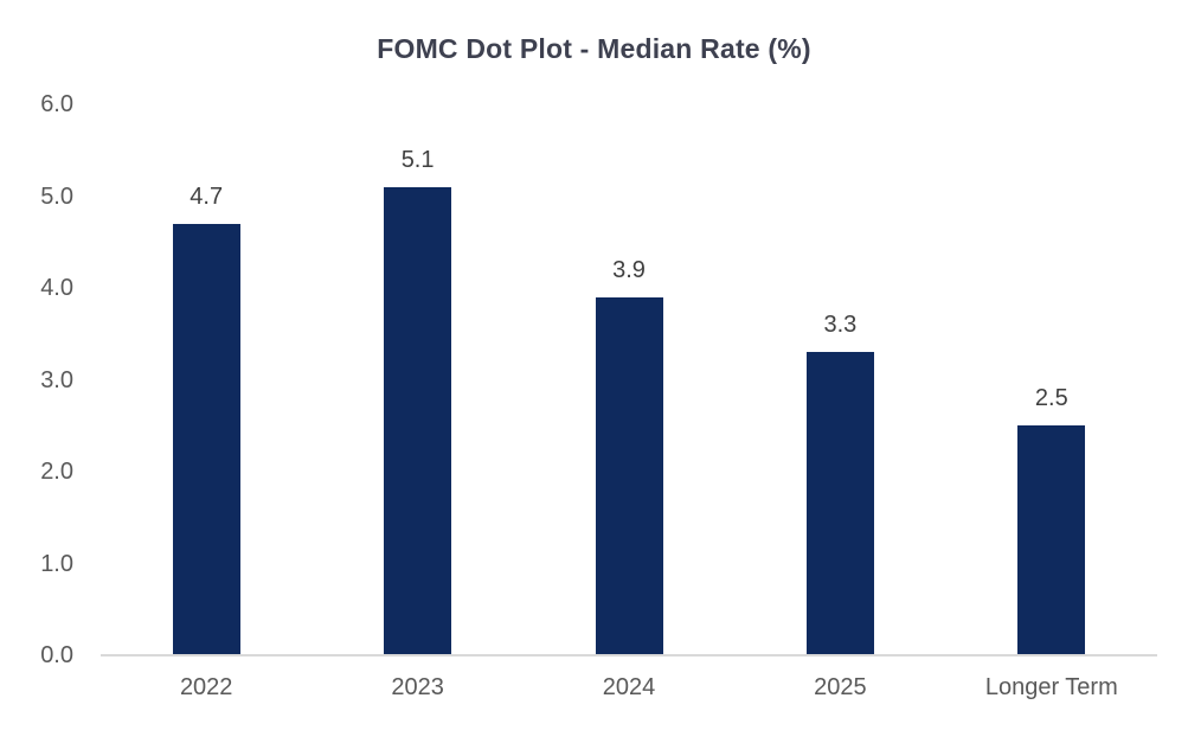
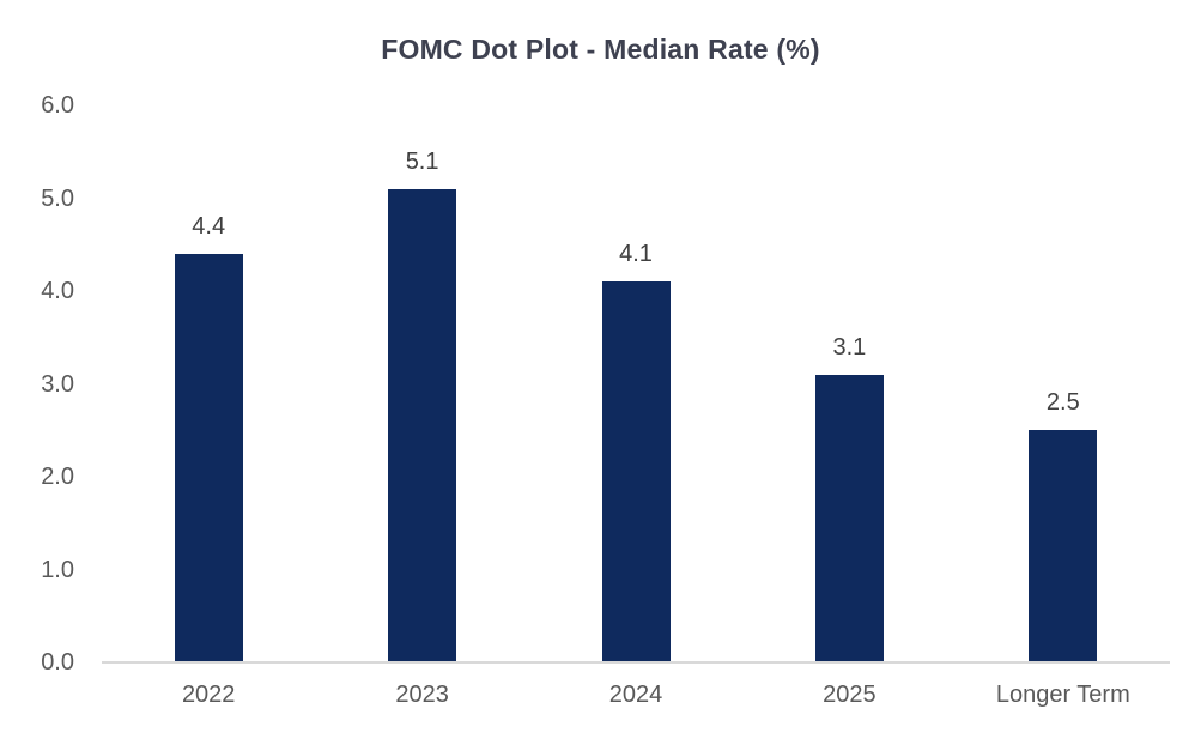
2022: 4.7 -> 4.4
2024: 3.9 -> 4.1
2025: 3.3 -> 3.1
